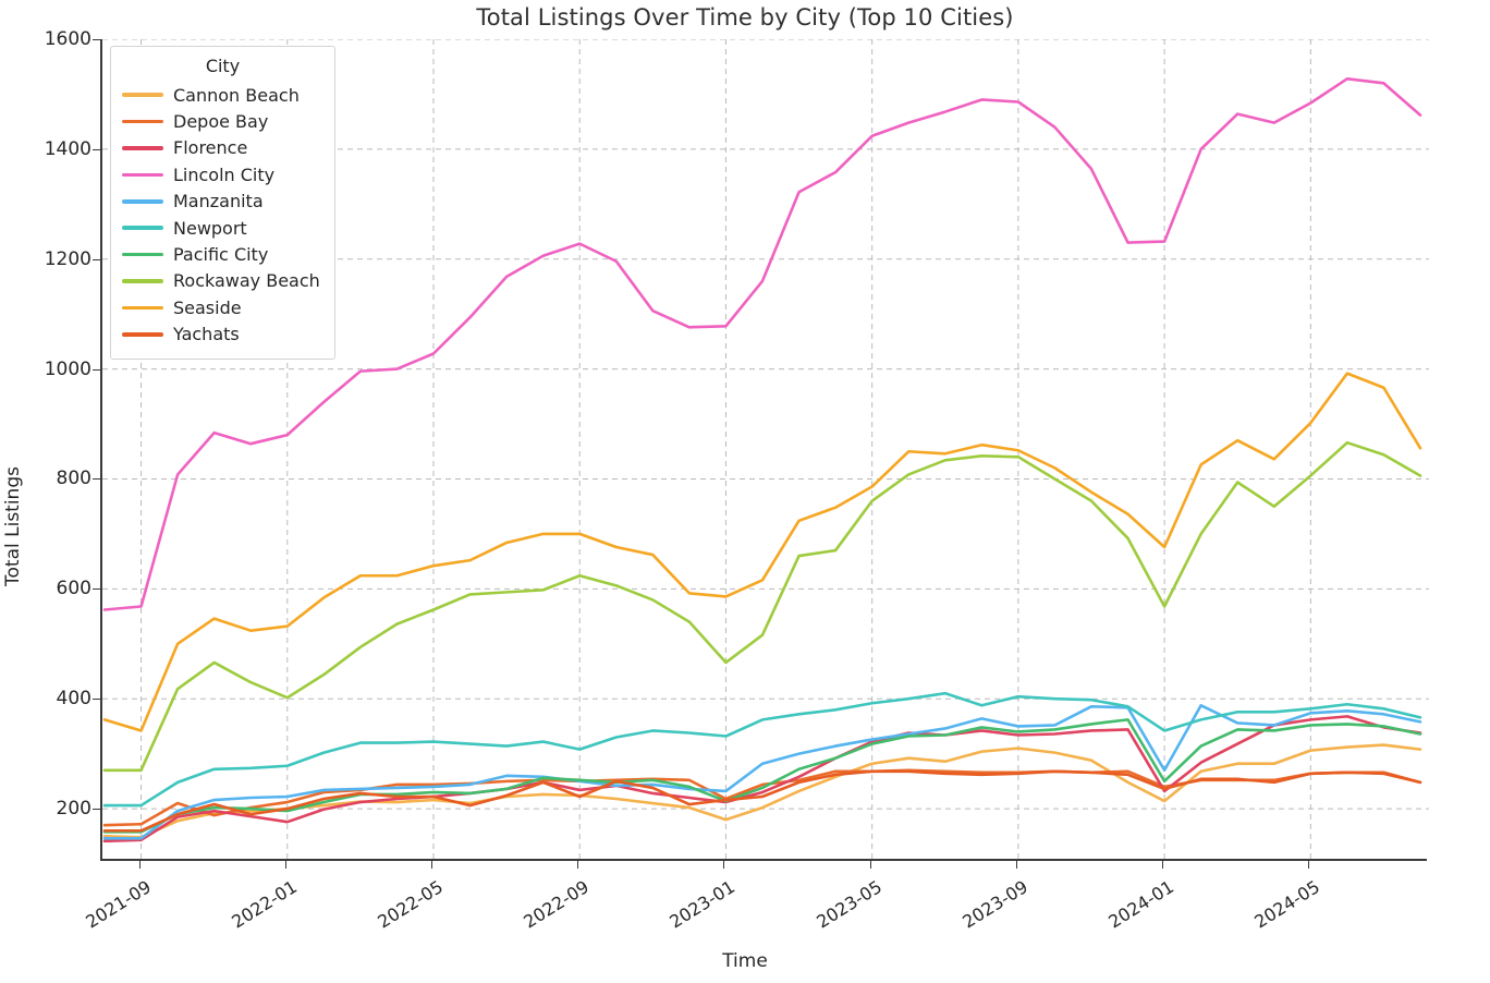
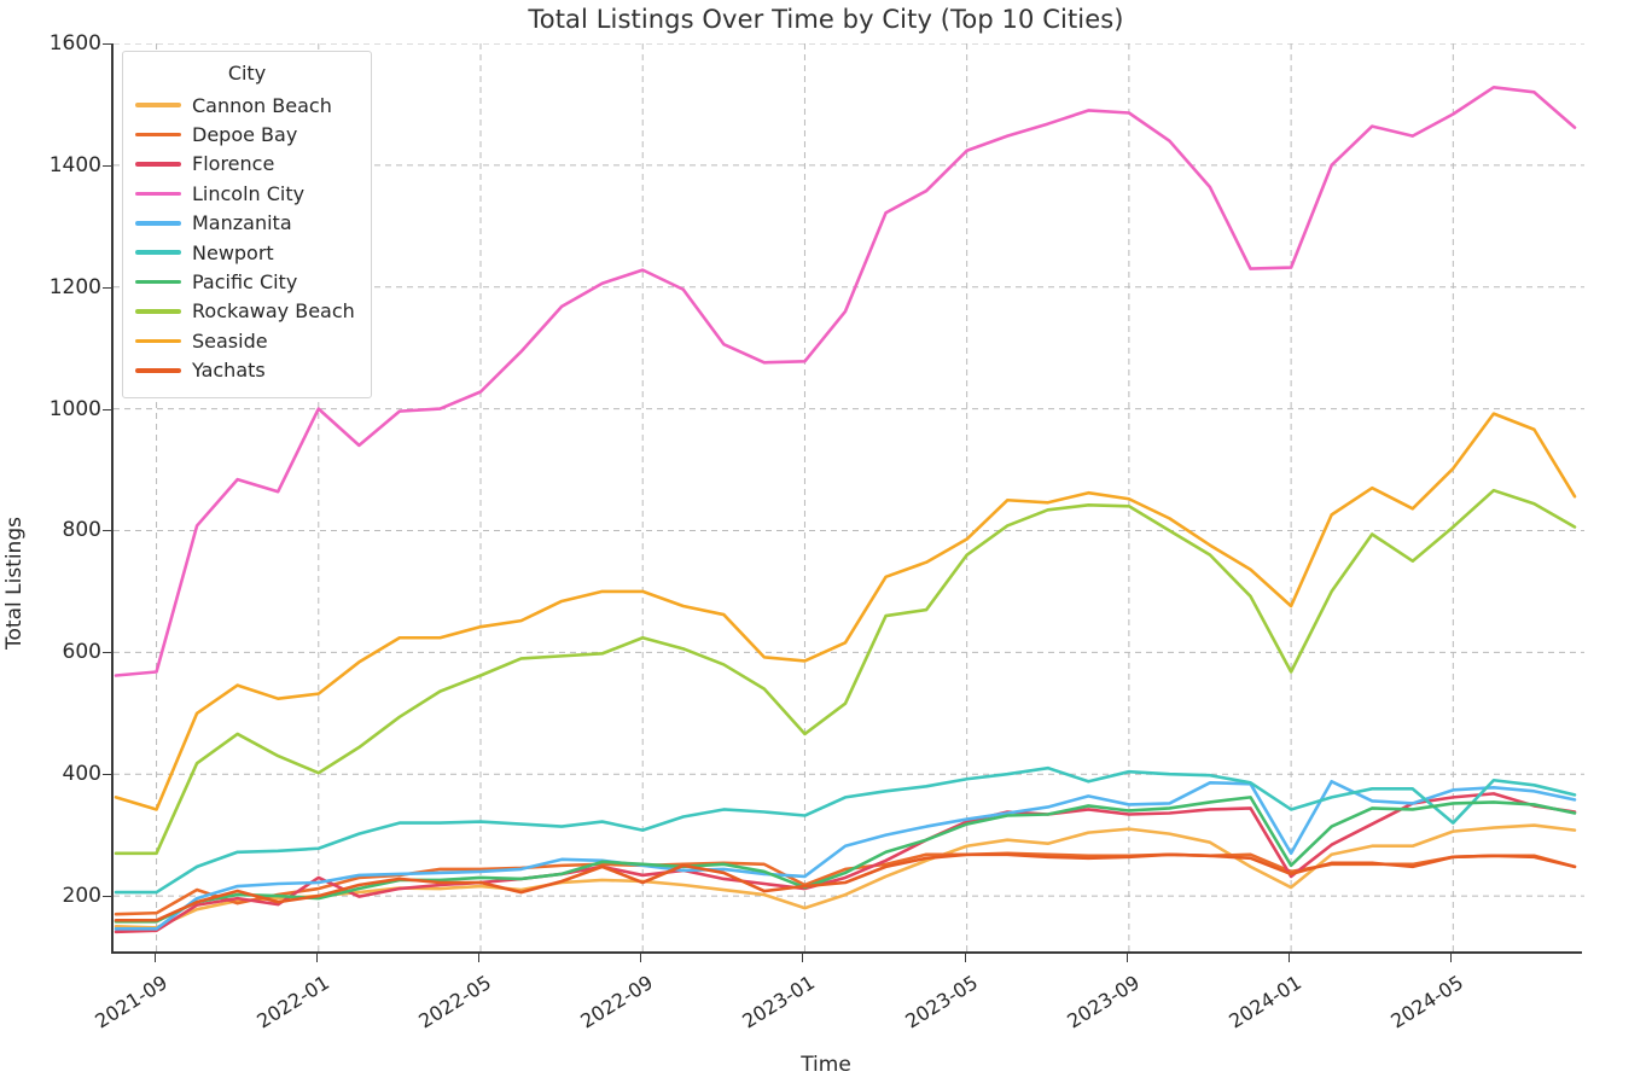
Florence/2022-01: 180 -> 230
Lincoln City/2022-01: 880 -> 1000
Newport/2024-05: 380 -> 320
